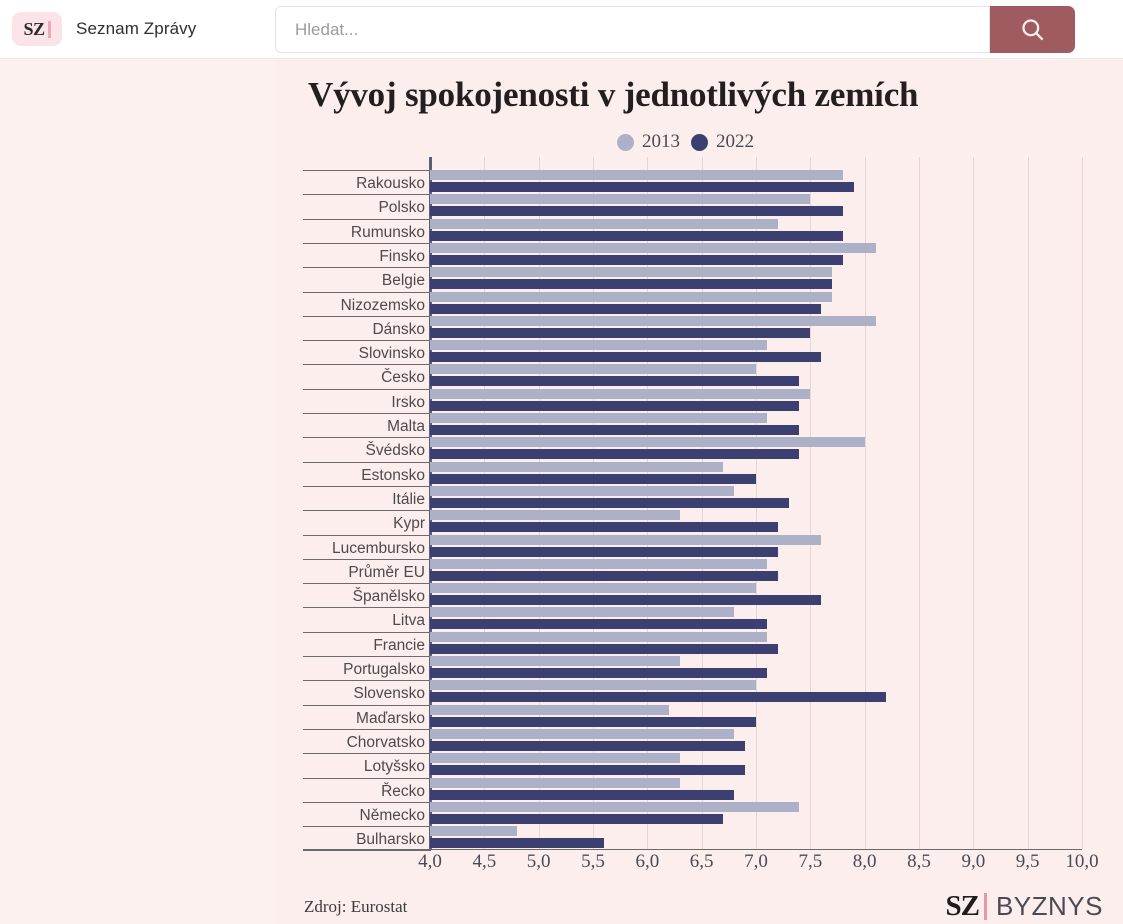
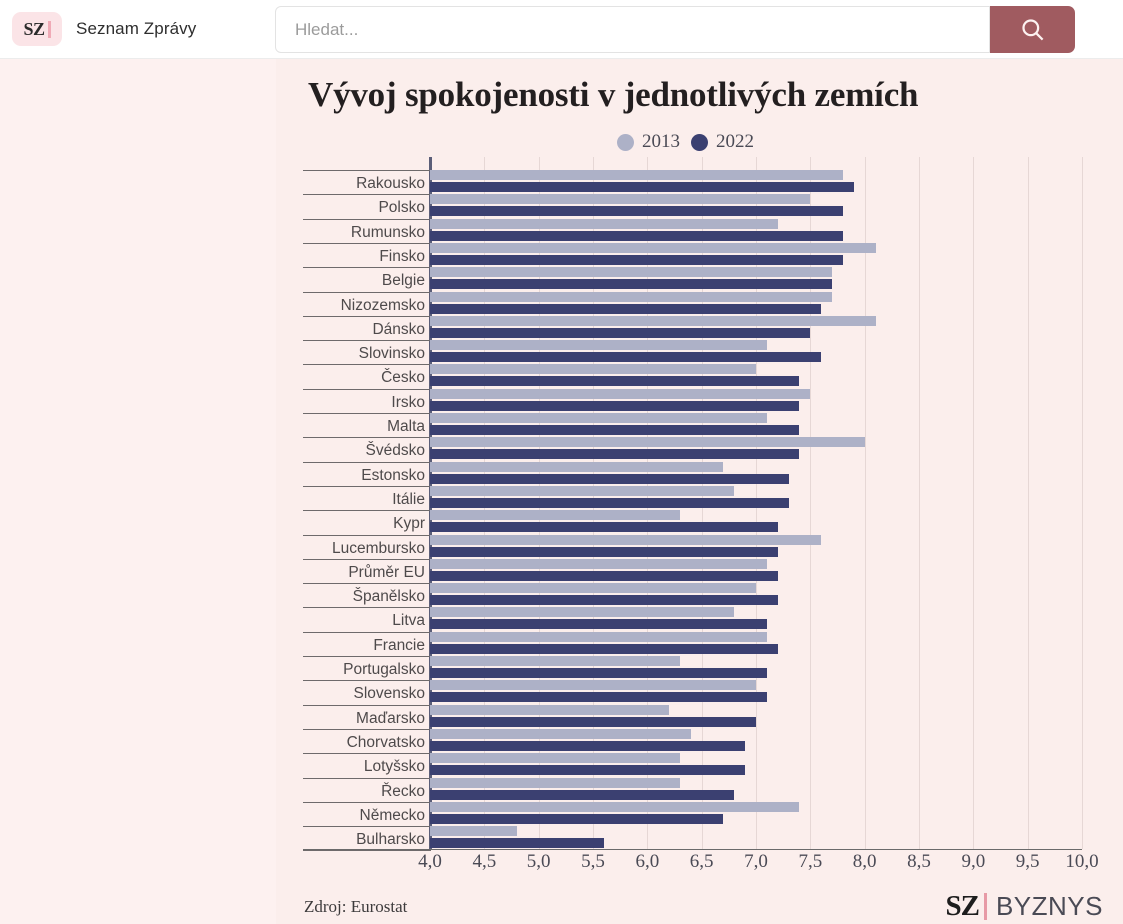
2022/Estonsko: 7,0 -> 7,3
2022/Španělsko: 7,6 -> 7,2
2022/Slovensko: 8,2 -> 7,1
2013/Chorvatsko: 6,8 -> 6,4
